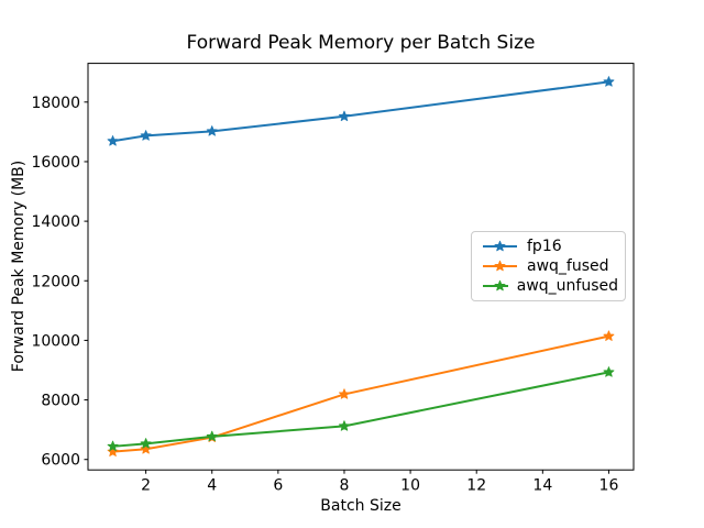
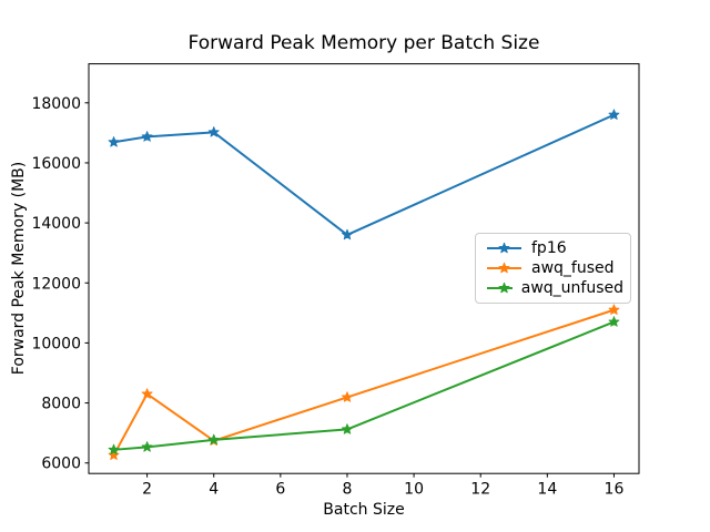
awq_fused/2: 6400 -> 8300
fp16/8: 17500 -> 13600
fp16/16: 18700 -> 17600
awq_fused/16: 10100 -> 11100
awq_unfused/16: 8900 -> 10700
